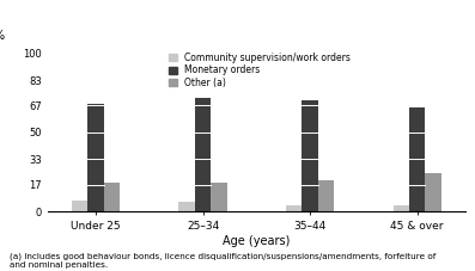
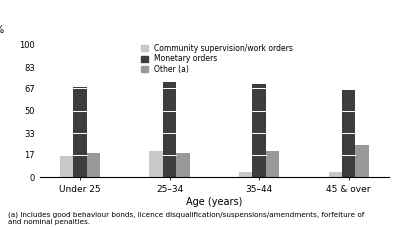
Community supervision/work orders/Under 25: 7 -> 16
Community supervision/work orders/25–34: 6 -> 20
